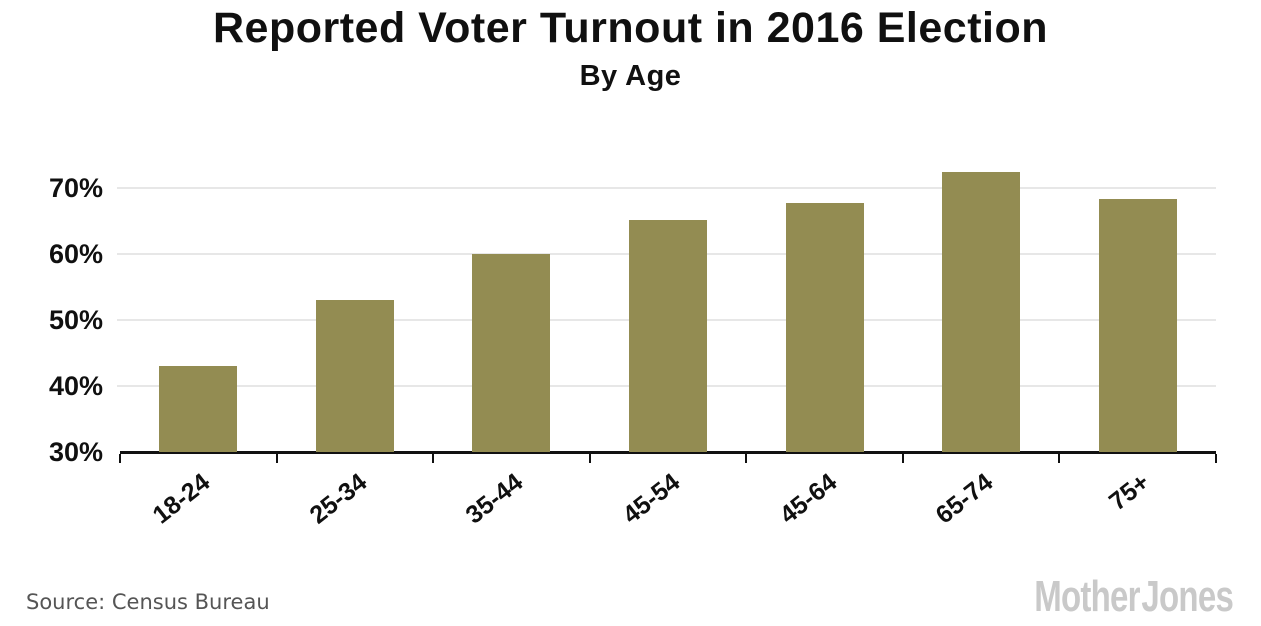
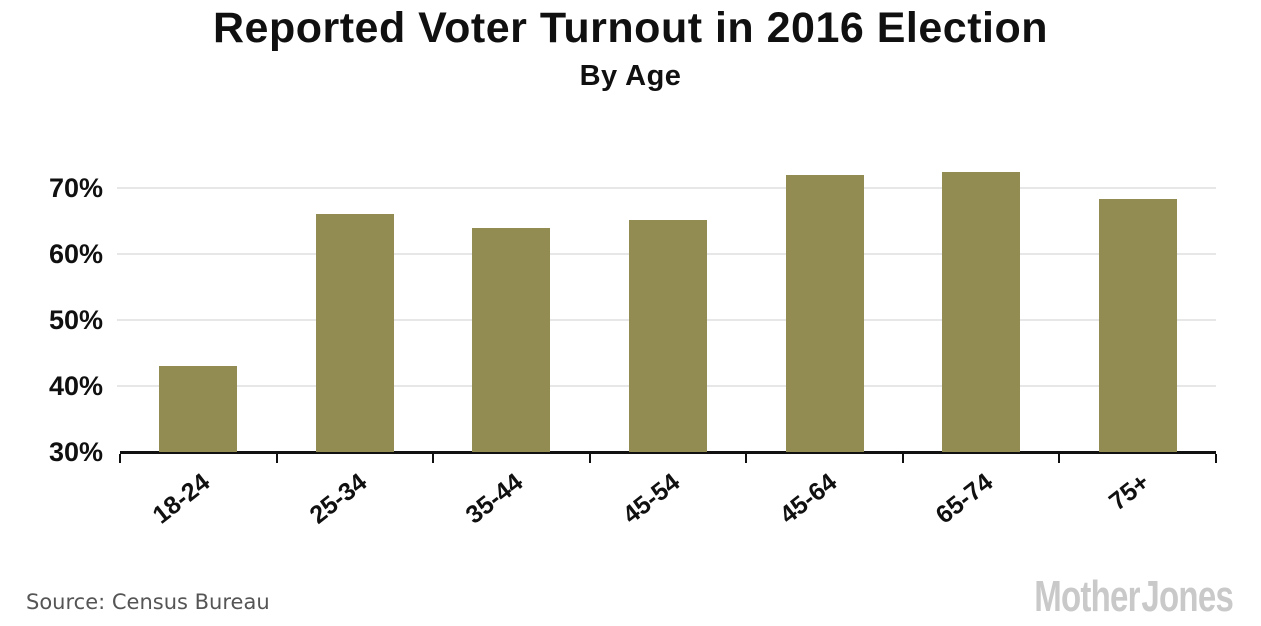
25-34: 53% -> 66%
35-44: 60% -> 64%
45-64: 68% -> 72%
